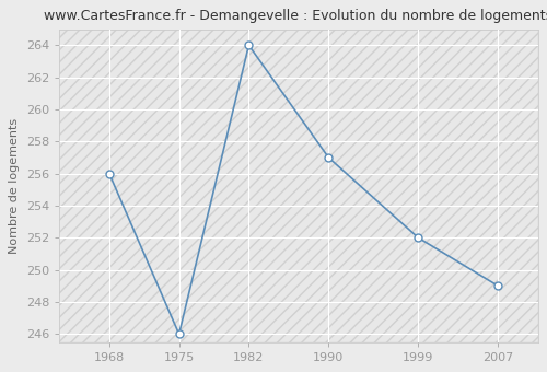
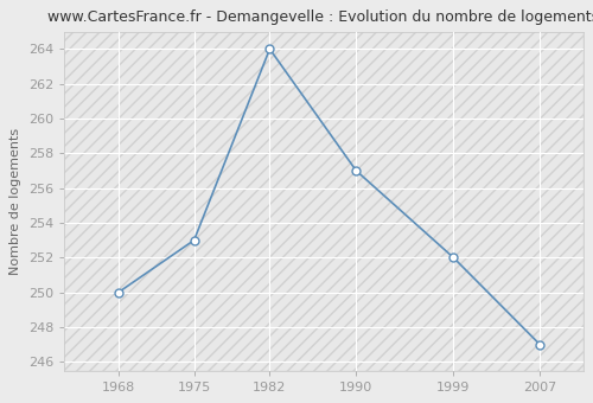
1968: 256 -> 250
1975: 246 -> 253
2007: 249 -> 247
